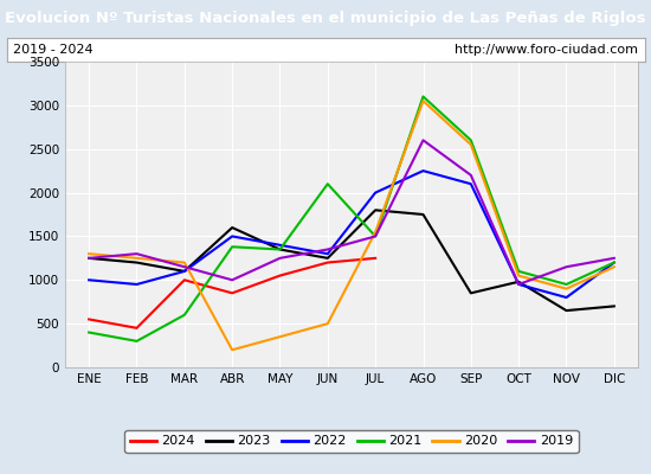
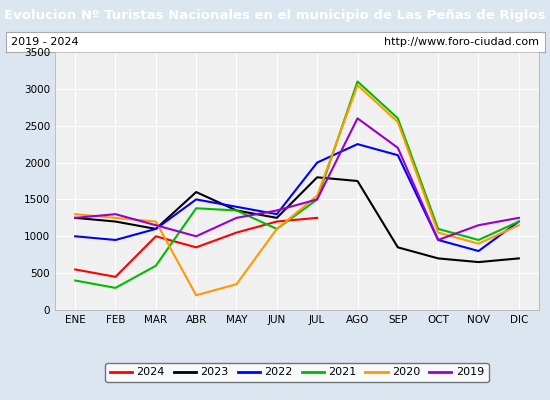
2021/JUN: 2100 -> 1100
2020/JUN: 500 -> 1100
2023/OCT: 980 -> 700
